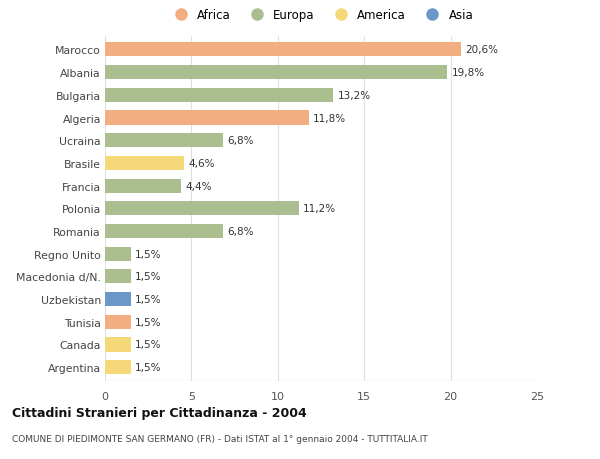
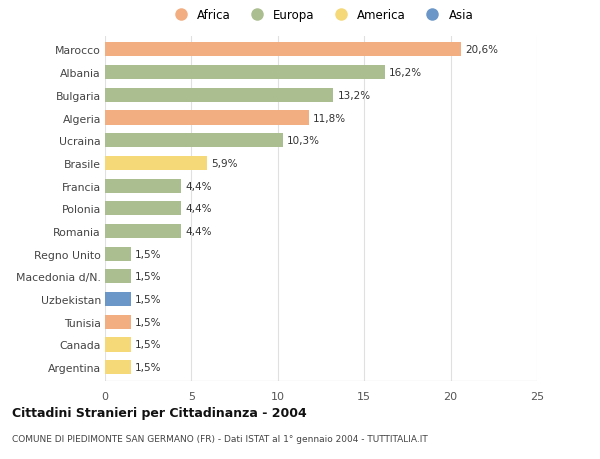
Albania: 19,8% -> 16,2%
Ucraina: 6,8% -> 10,3%
Brasile: 4,6% -> 5,9%
Polonia: 11,2% -> 4,4%
Romania: 6,8% -> 4,4%
